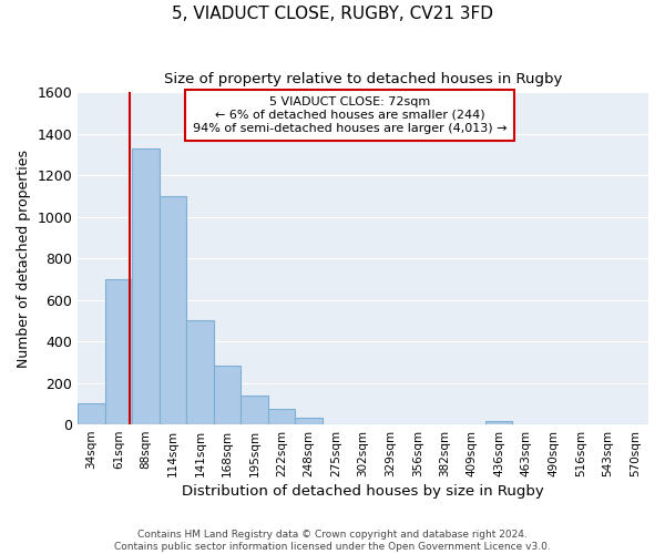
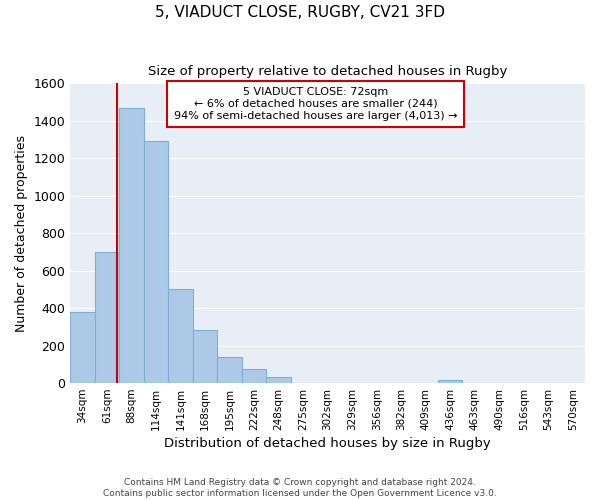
34sqm: 100 -> 380
88sqm: 1330 -> 1470
114sqm: 1100 -> 1290
